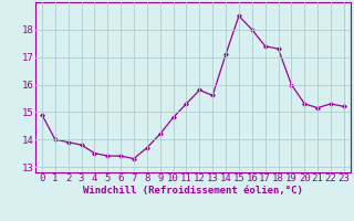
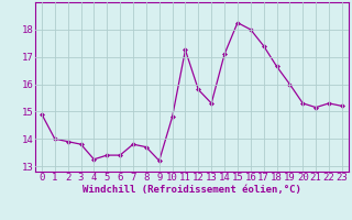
4: 13.50 -> 13.25
7: 13.30 -> 13.80
9: 14.20 -> 13.20
11: 15.30 -> 17.25
13: 15.60 -> 15.30
15: 18.50 -> 18.25
18: 17.30 -> 16.65
